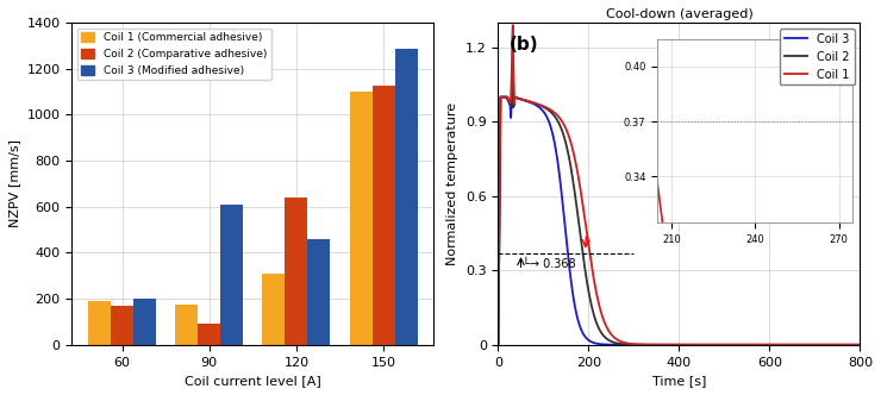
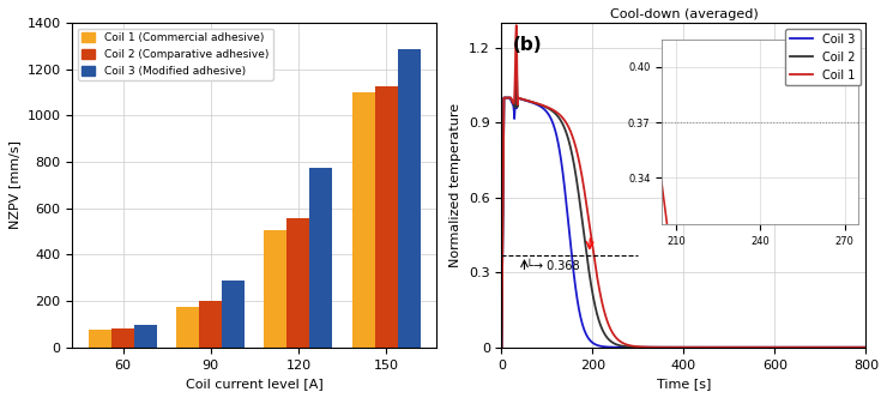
Coil 1 (Commercial adhesive)/60: 190 -> 80
Coil 2 (Comparative adhesive)/60: 170 -> 80
Coil 3 (Modified adhesive)/60: 200 -> 100
Coil 2 (Comparative adhesive)/90: 90 -> 200
Coil 3 (Modified adhesive)/90: 610 -> 290
Coil 1 (Commercial adhesive)/120: 310 -> 500
Coil 2 (Comparative adhesive)/120: 640 -> 560
Coil 3 (Modified adhesive)/120: 460 -> 780
